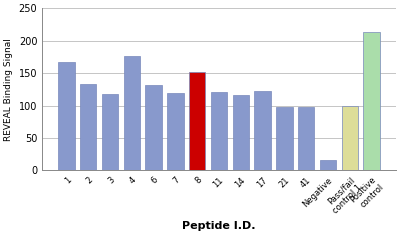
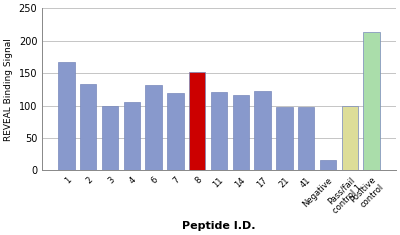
3: 118 -> 100
4: 176 -> 105
